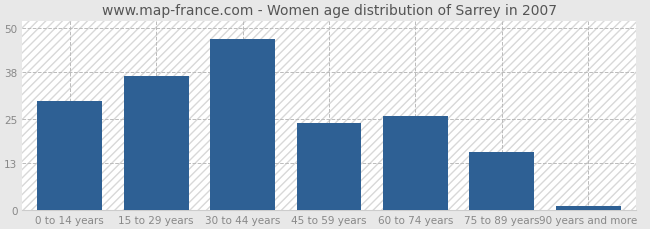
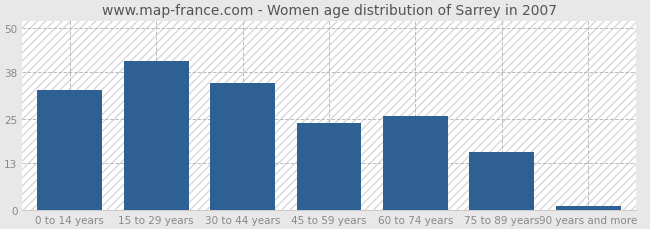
0 to 14 years: 30 -> 33
15 to 29 years: 37 -> 41
30 to 44 years: 47 -> 35
